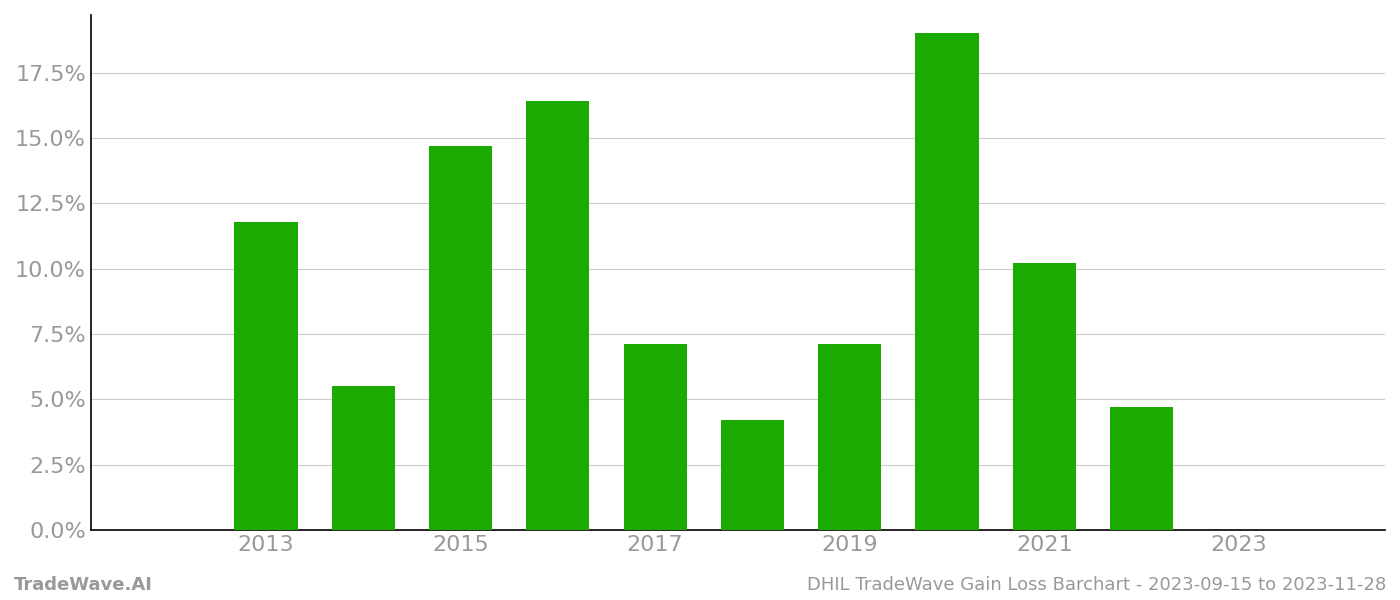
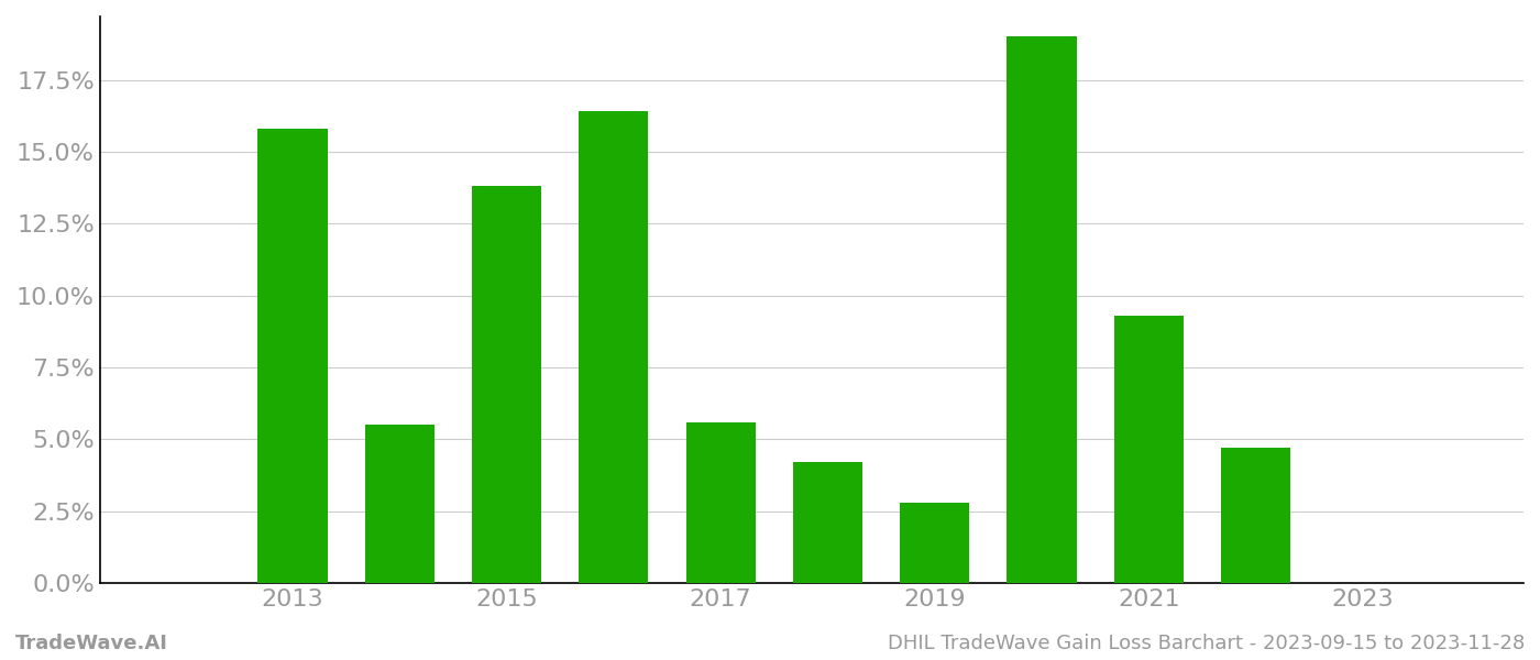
2013: 11.8% -> 15.8%
2015: 14.7% -> 13.8%
2017: 7.1% -> 5.6%
2019: 7.1% -> 2.8%
2021: 10.2% -> 9.3%
